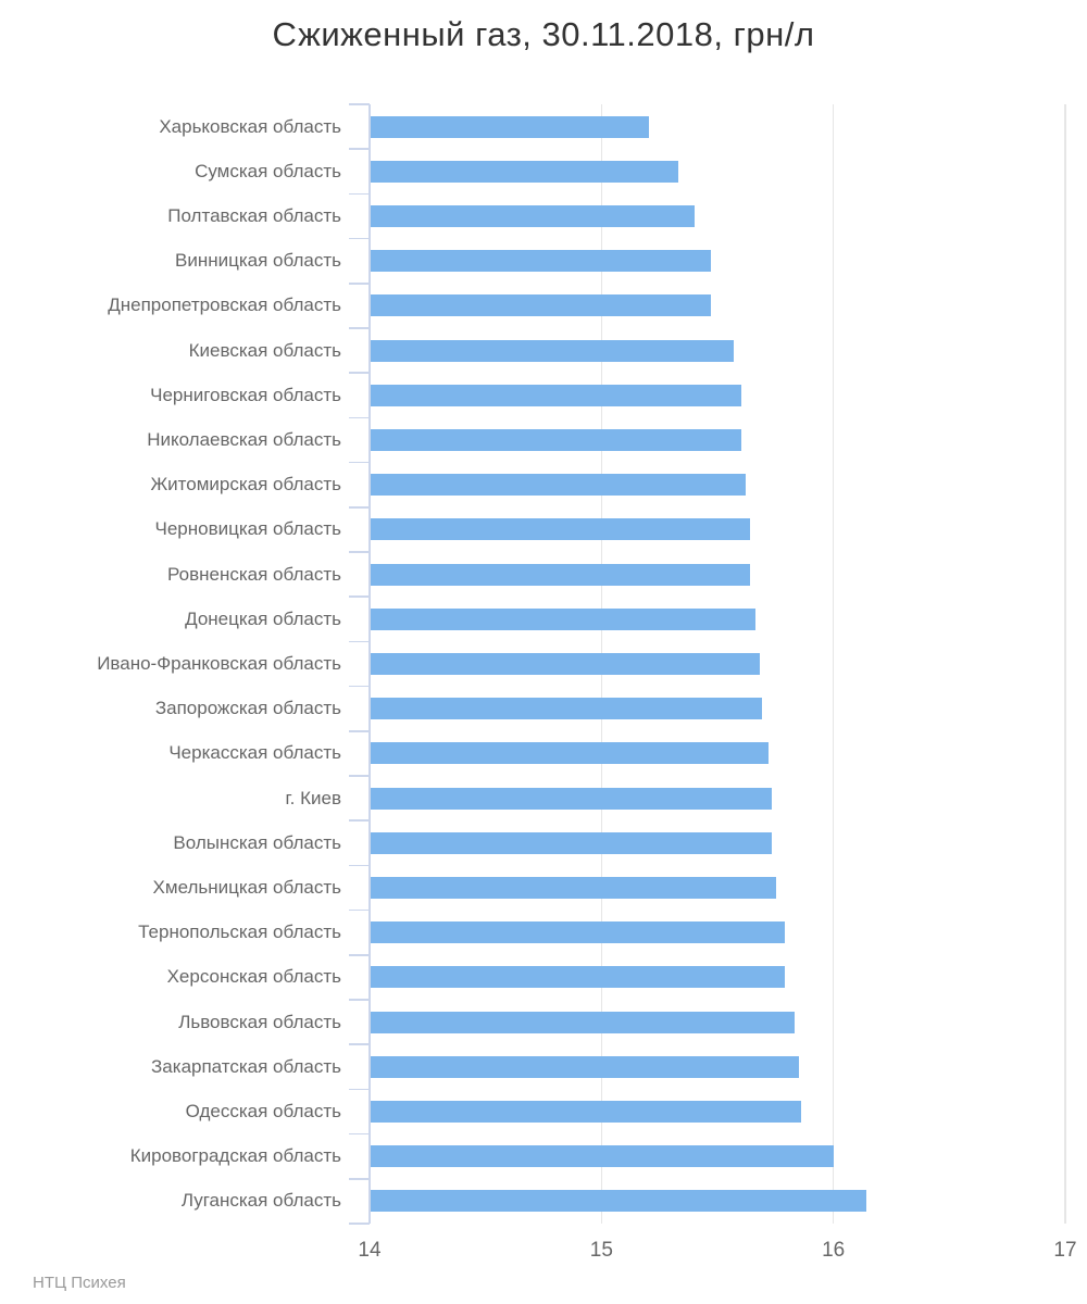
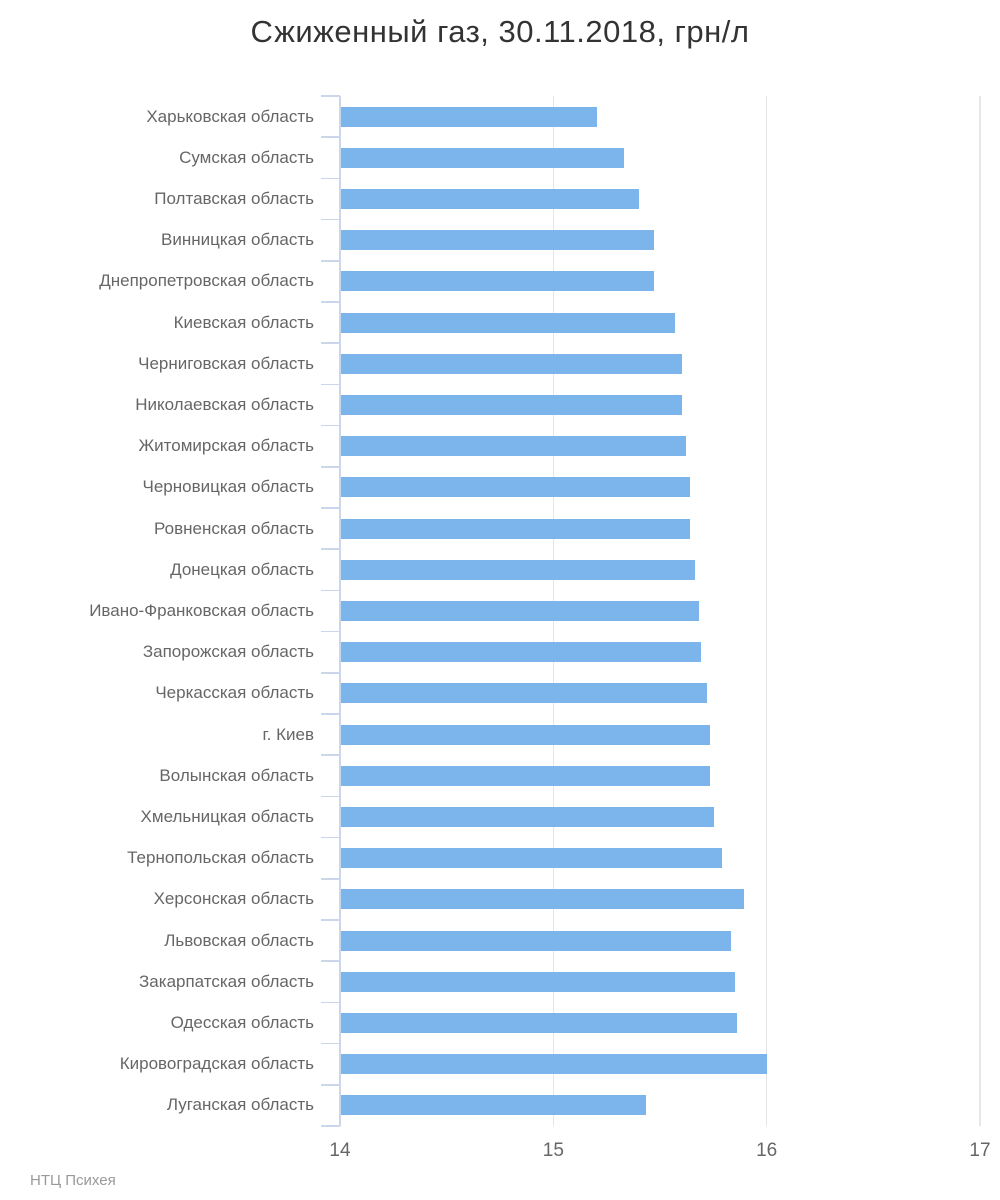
Херсонская область: 15.79 -> 15.89
Луганская область: 16.14 -> 15.43
